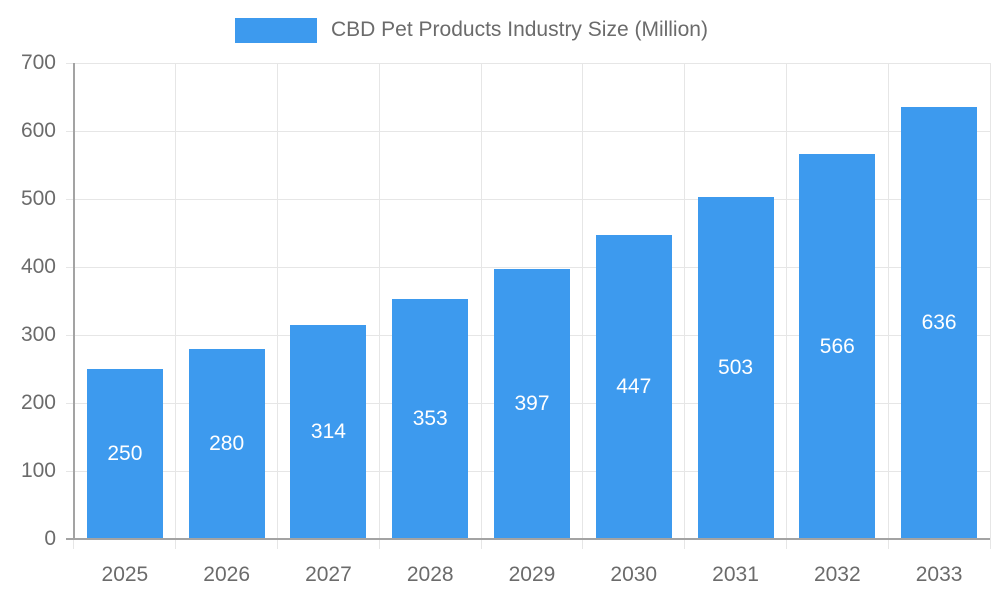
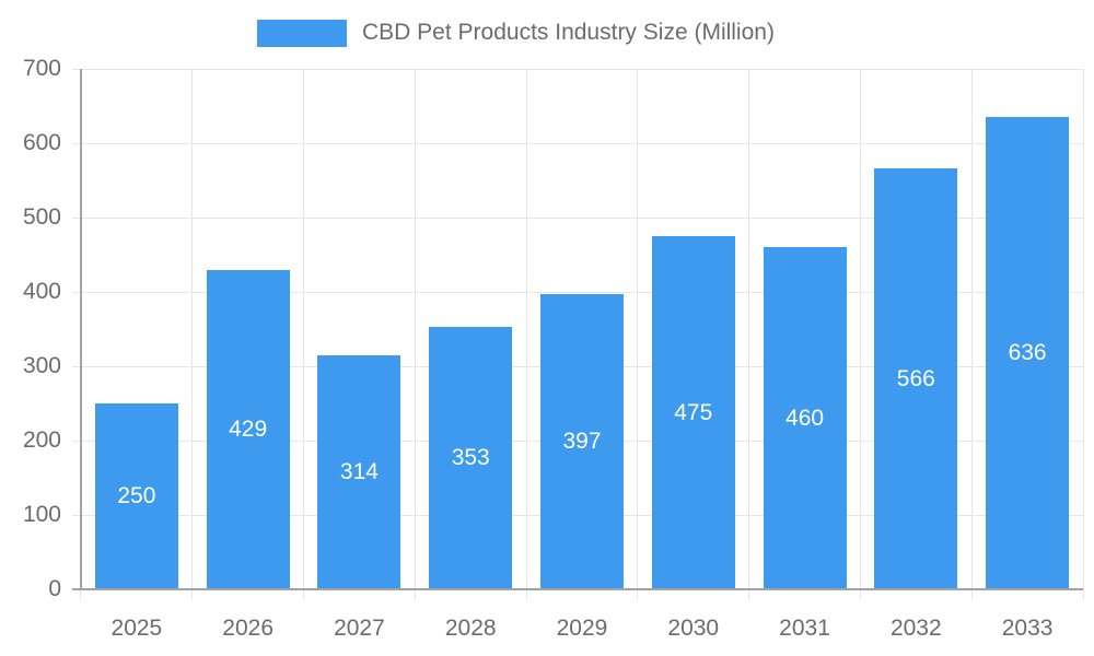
2026: 280 -> 429
2030: 447 -> 475
2031: 503 -> 460
